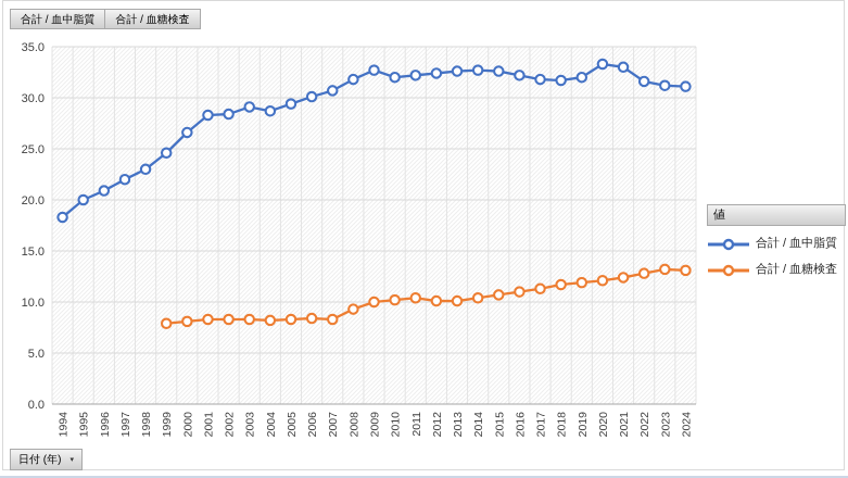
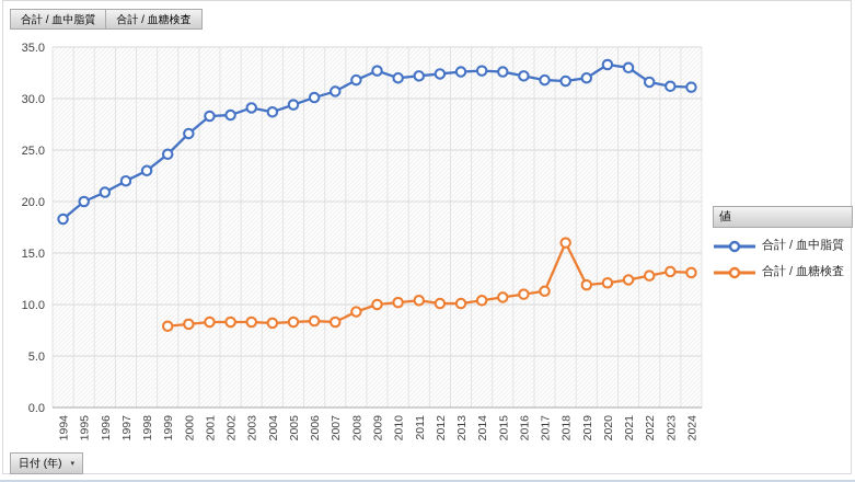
合計 / 血糖検査/2018: 12 -> 16
